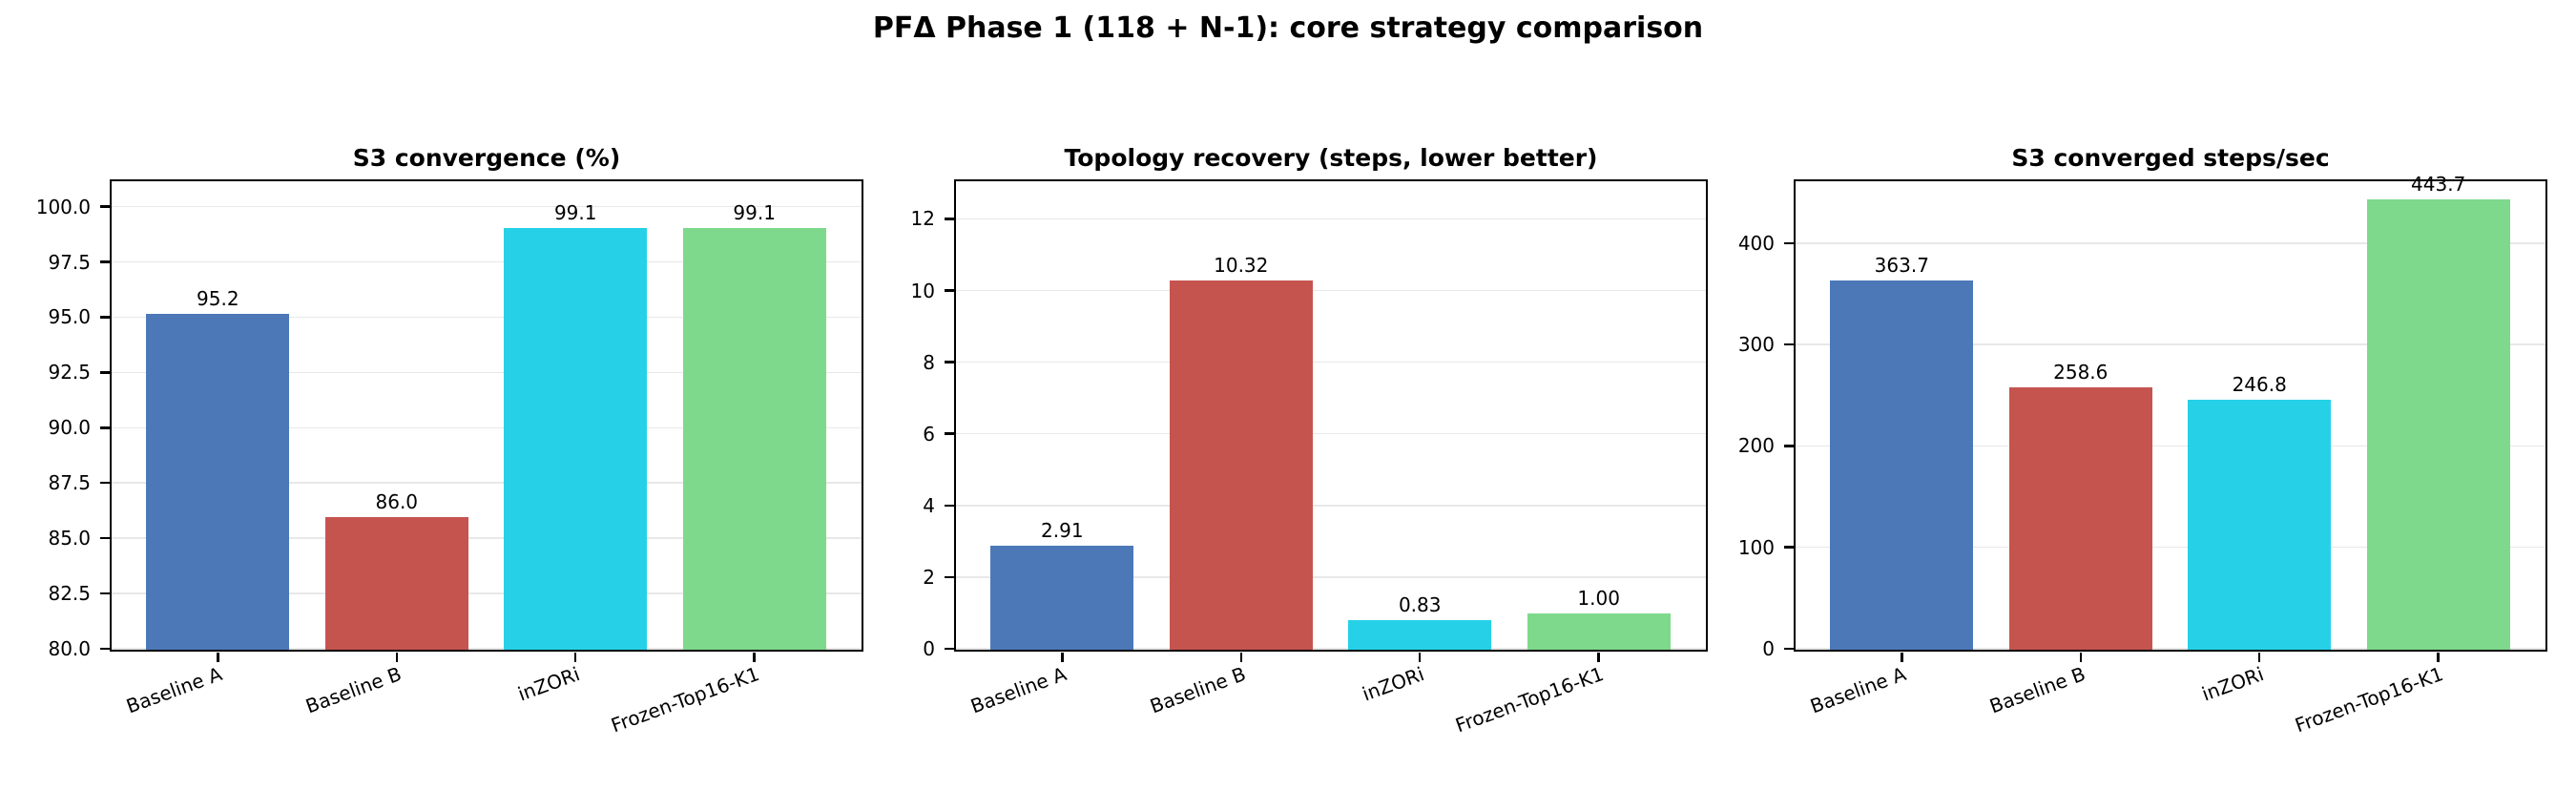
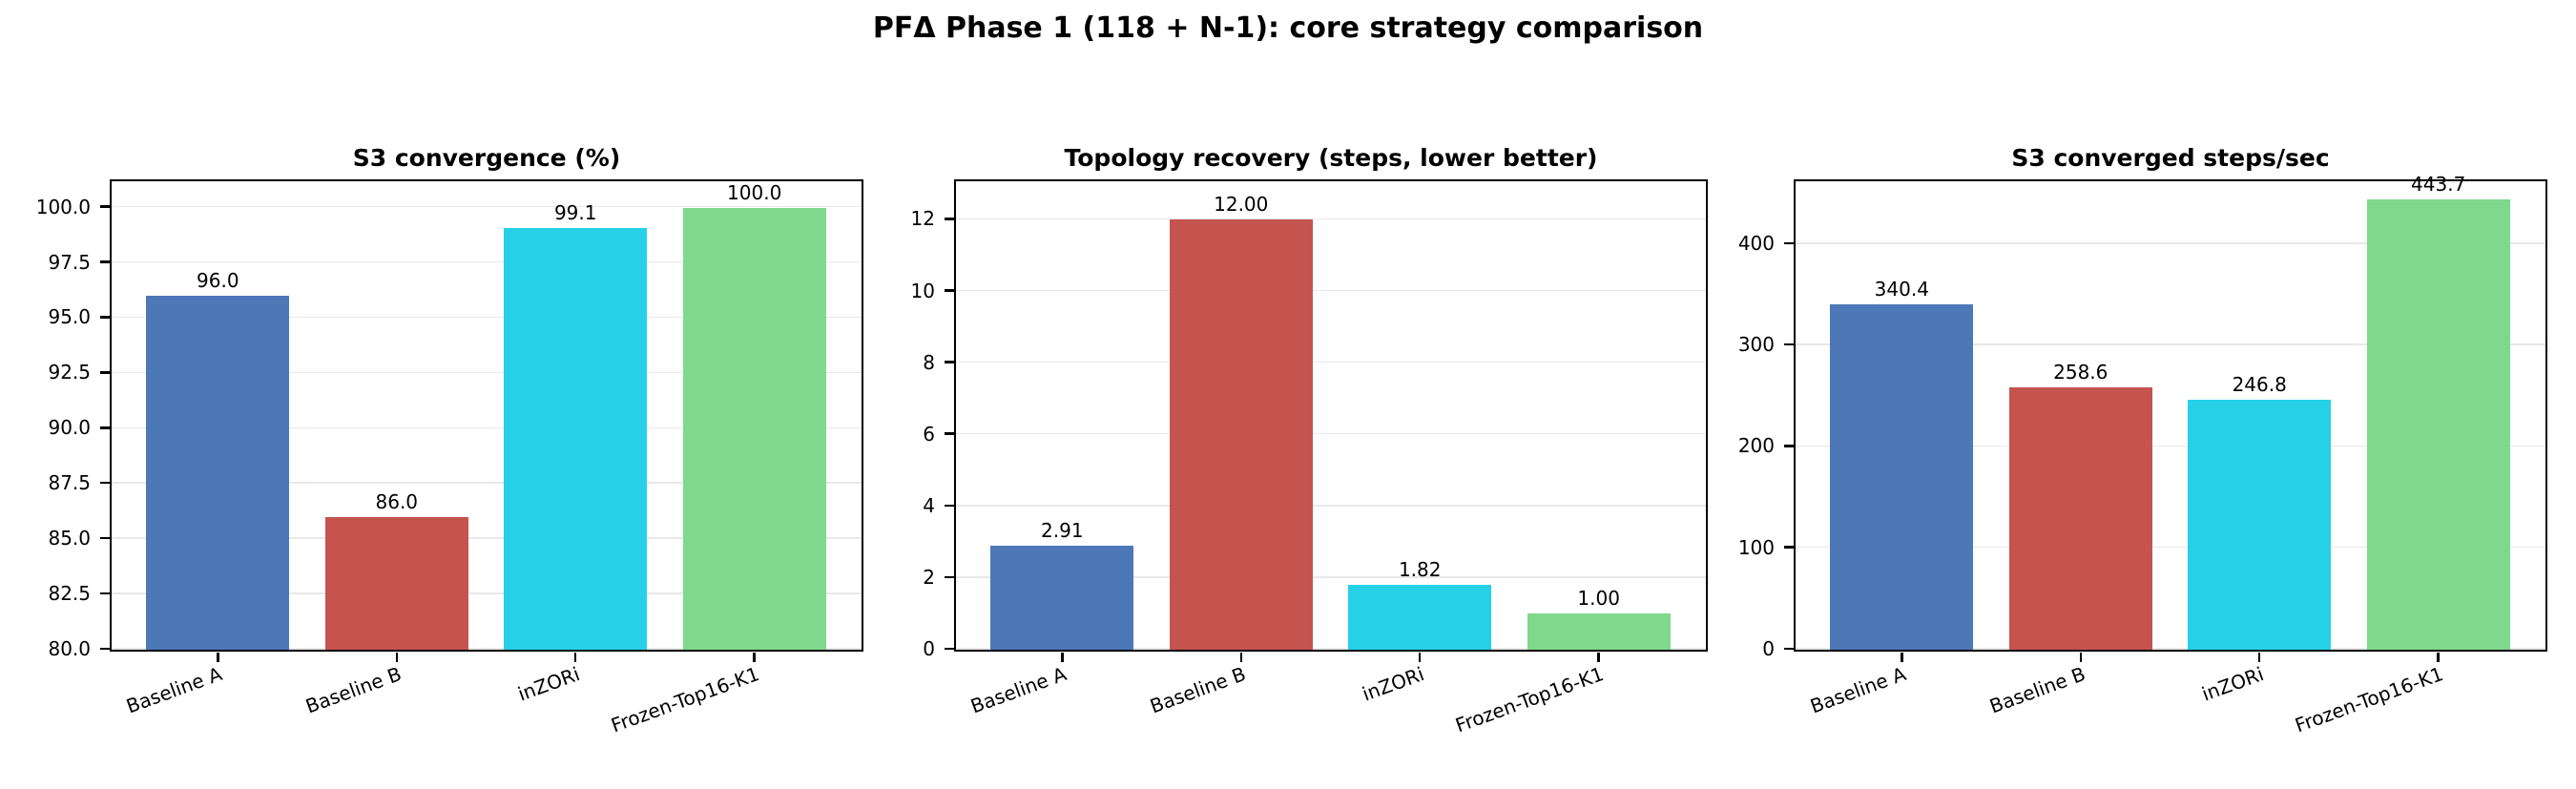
S3 convergence (%)/Baseline A: 95.2 -> 96.0
S3 convergence (%)/Frozen-Top16-K1: 99.1 -> 100.0
Topology recovery (steps, lower better)/Baseline B: 10.32 -> 12.00
Topology recovery (steps, lower better)/inZORi: 0.83 -> 1.82
S3 converged steps/sec/Baseline A: 363.7 -> 340.4
